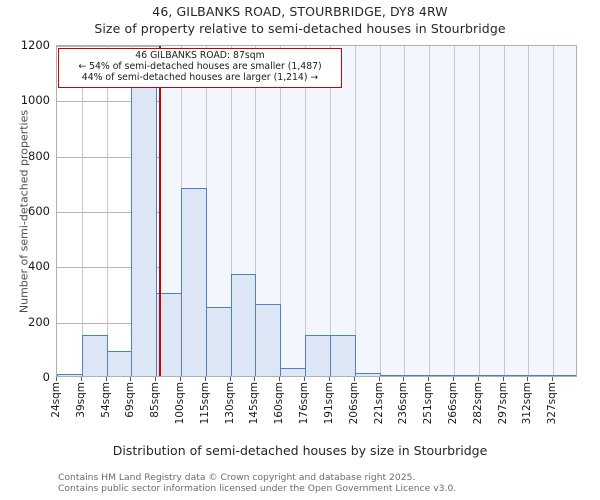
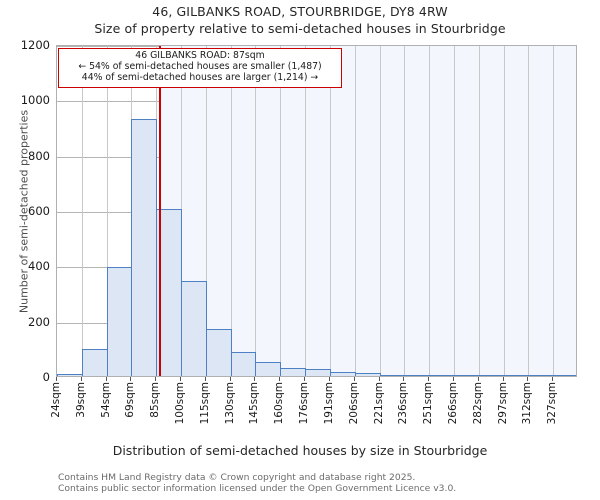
39sqm: 150 -> 100
54sqm: 90 -> 390
69sqm: 1080 -> 930
85sqm: 300 -> 600
100sqm: 680 -> 340
115sqm: 250 -> 170
130sqm: 370 -> 90
145sqm: 260 -> 50
176sqm: 150 -> 20
191sqm: 150 -> 10
